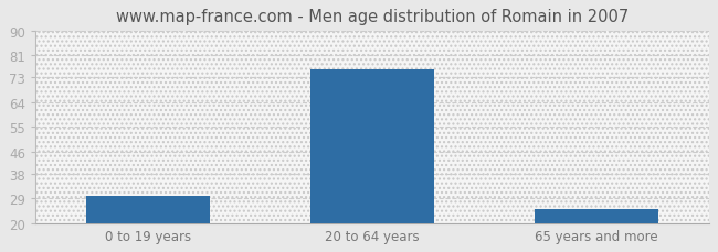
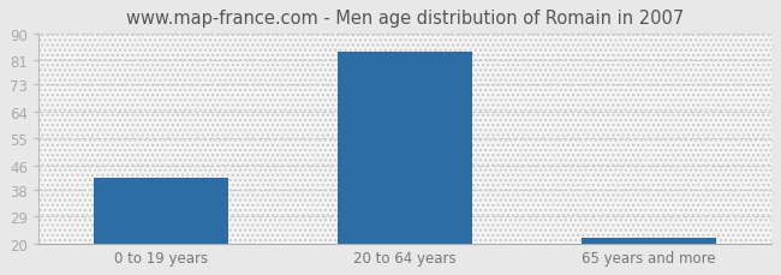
0 to 19 years: 30 -> 42
20 to 64 years: 76 -> 84
65 years and more: 25 -> 22
